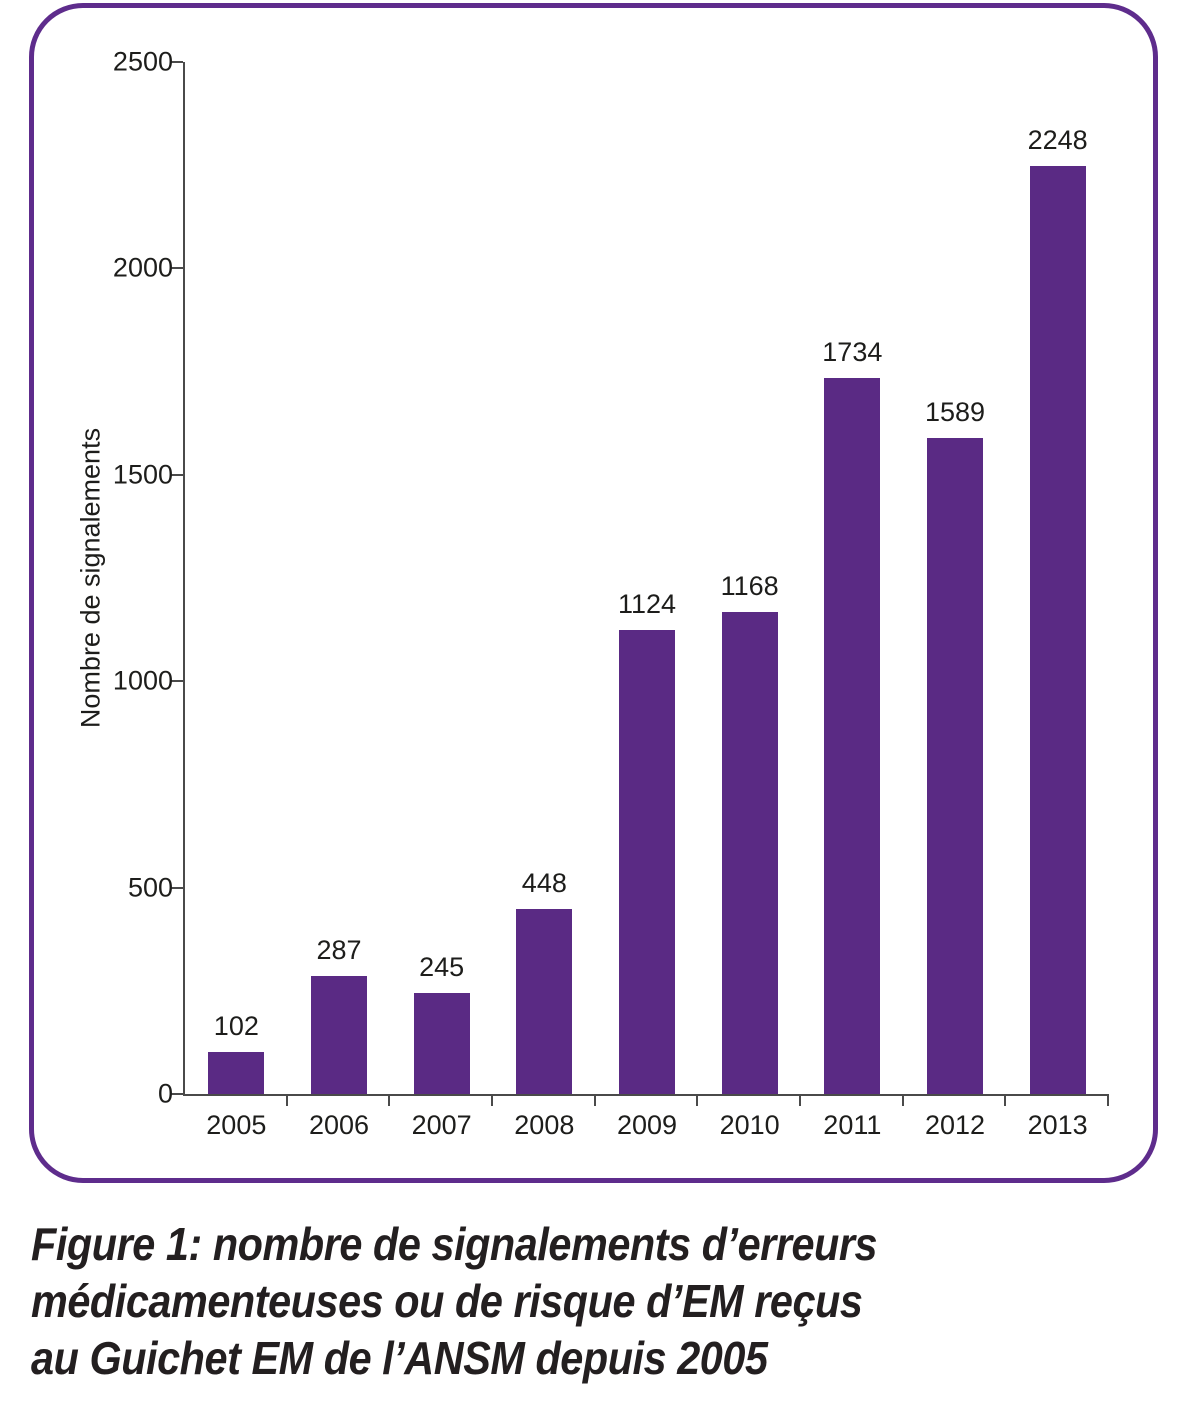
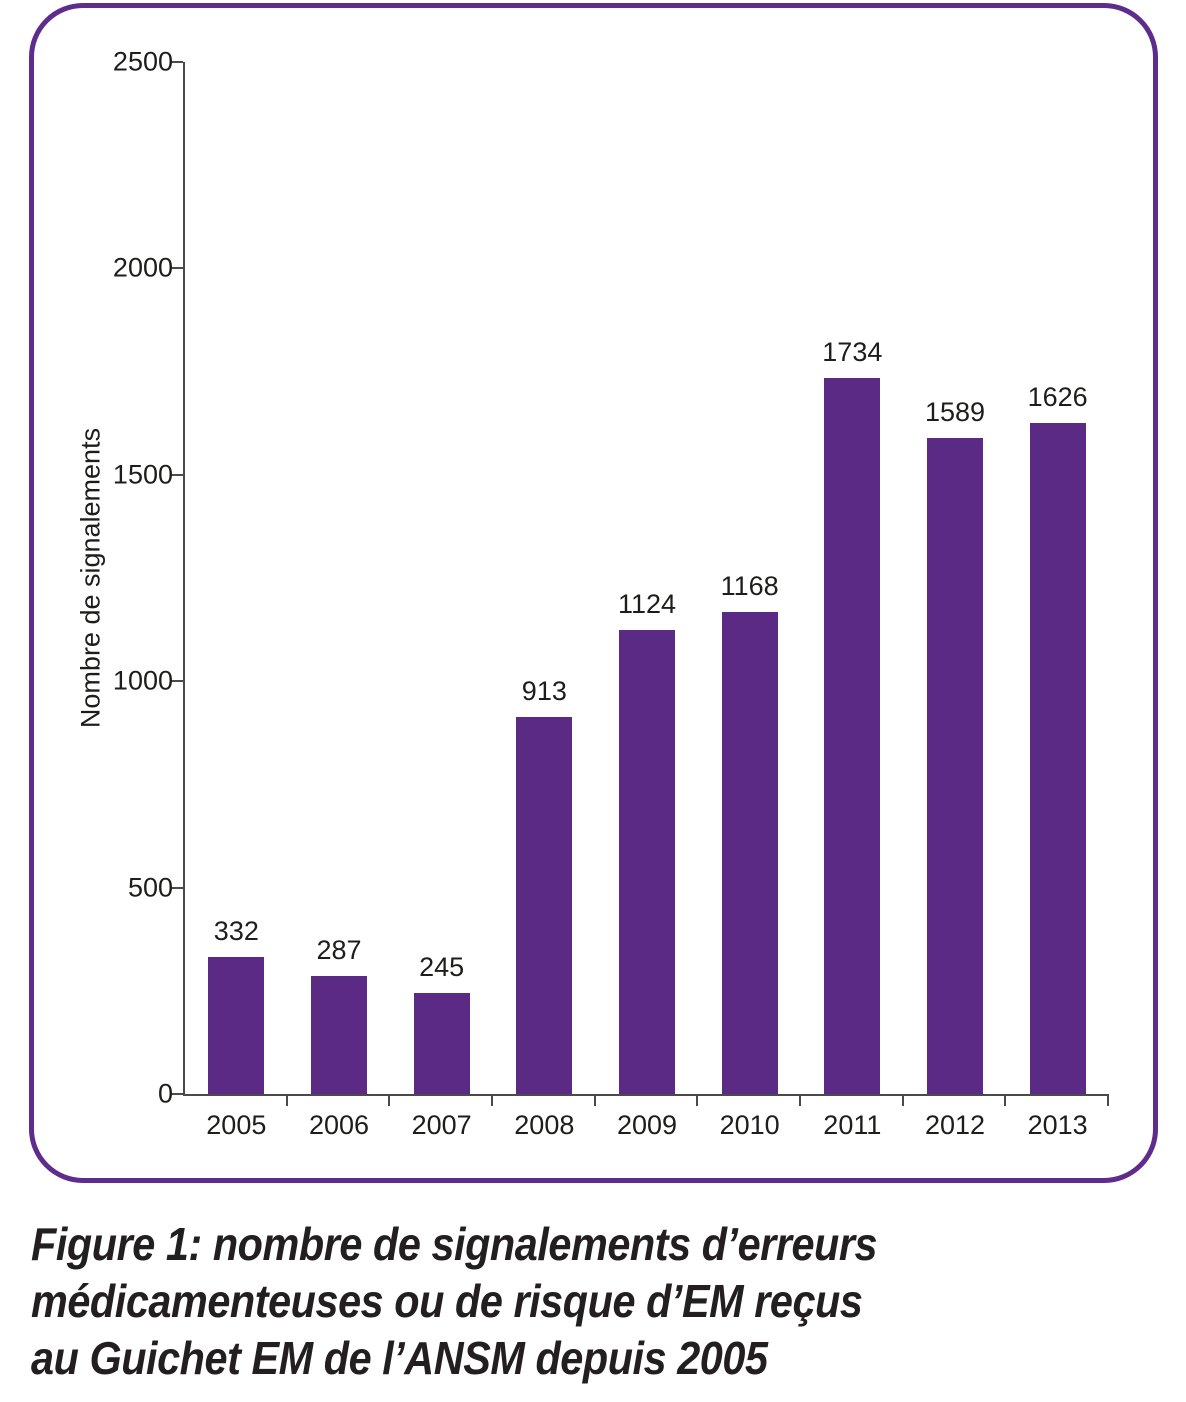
2005: 102 -> 332
2008: 448 -> 913
2013: 2248 -> 1626
